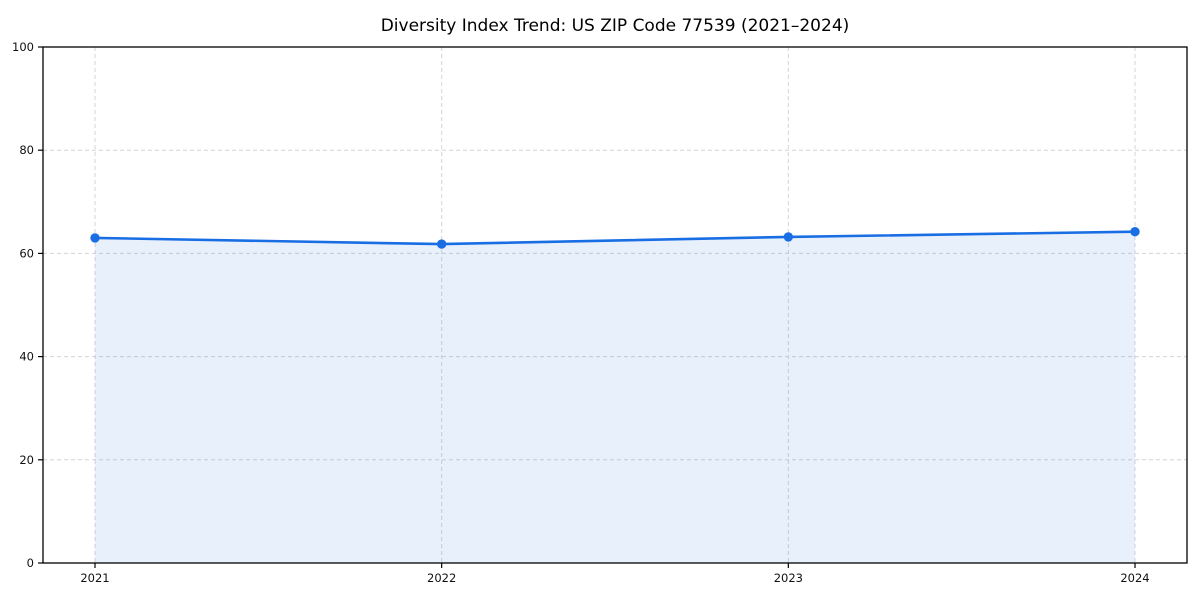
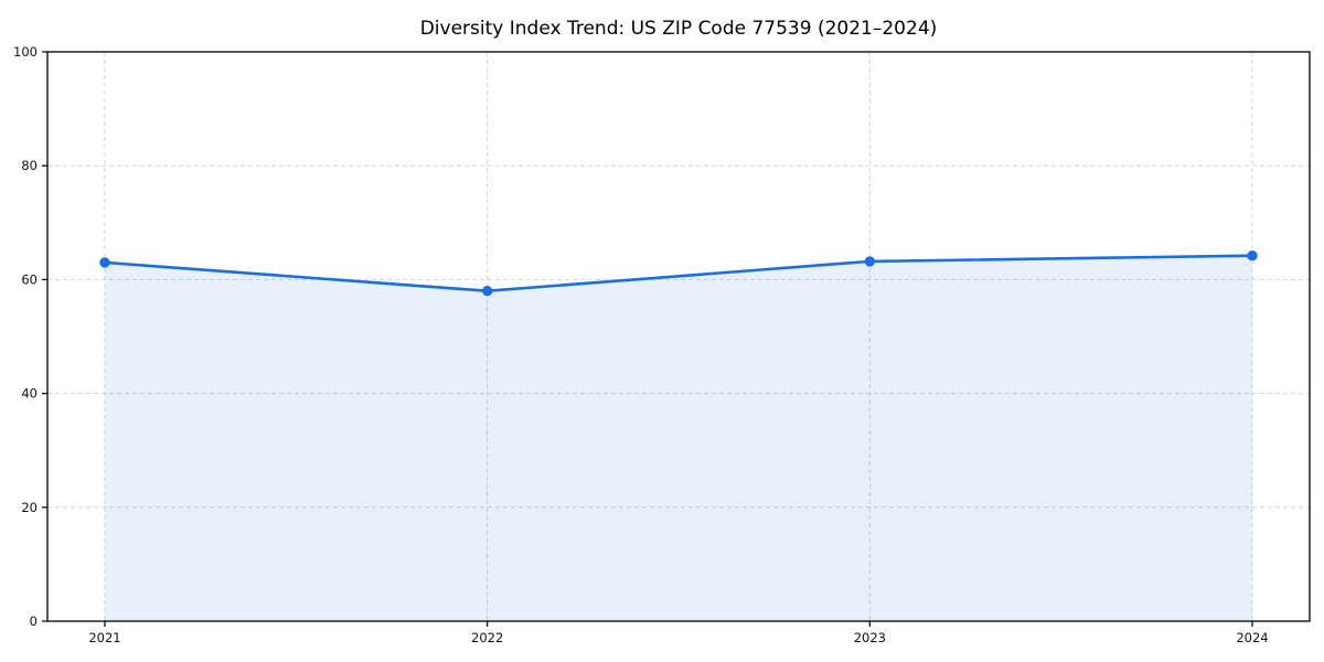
2022: 62 -> 58
